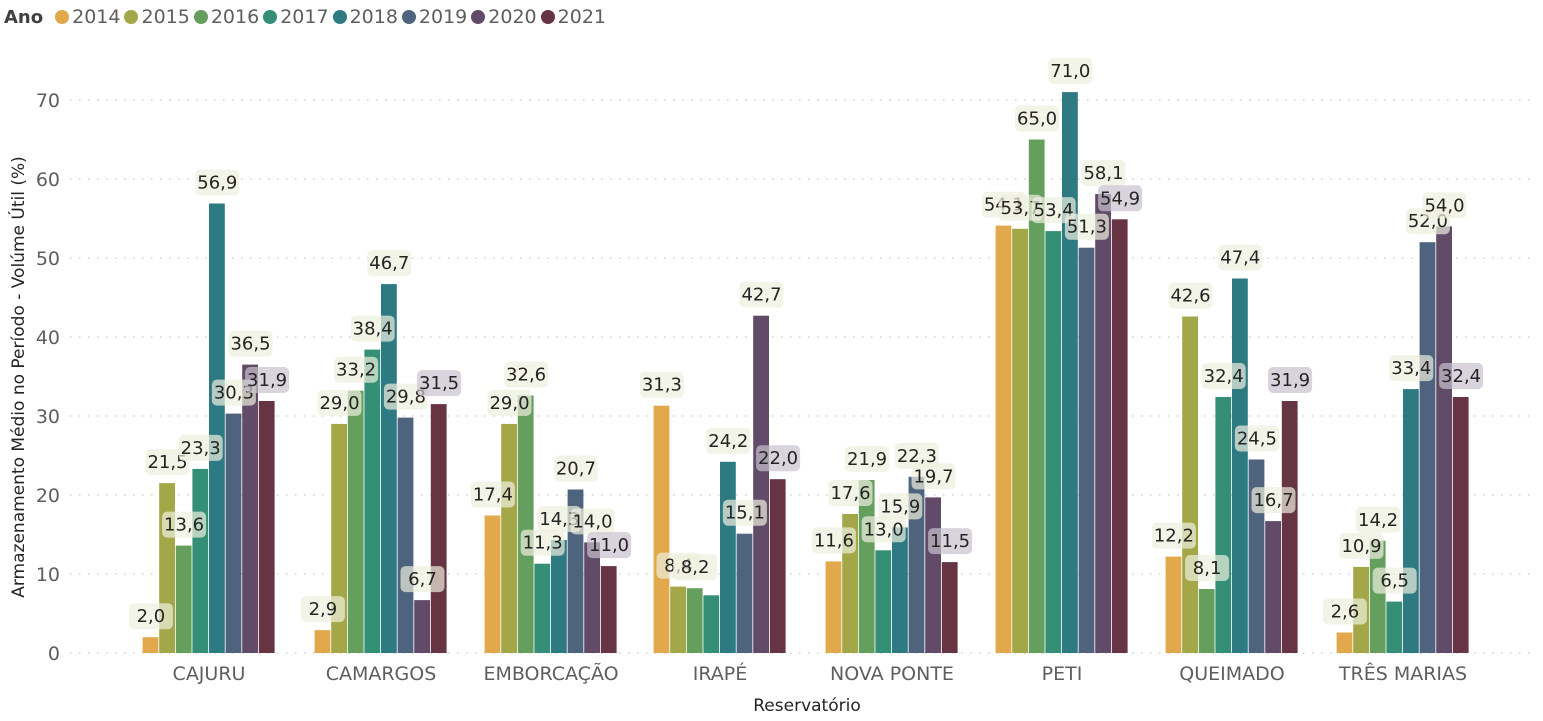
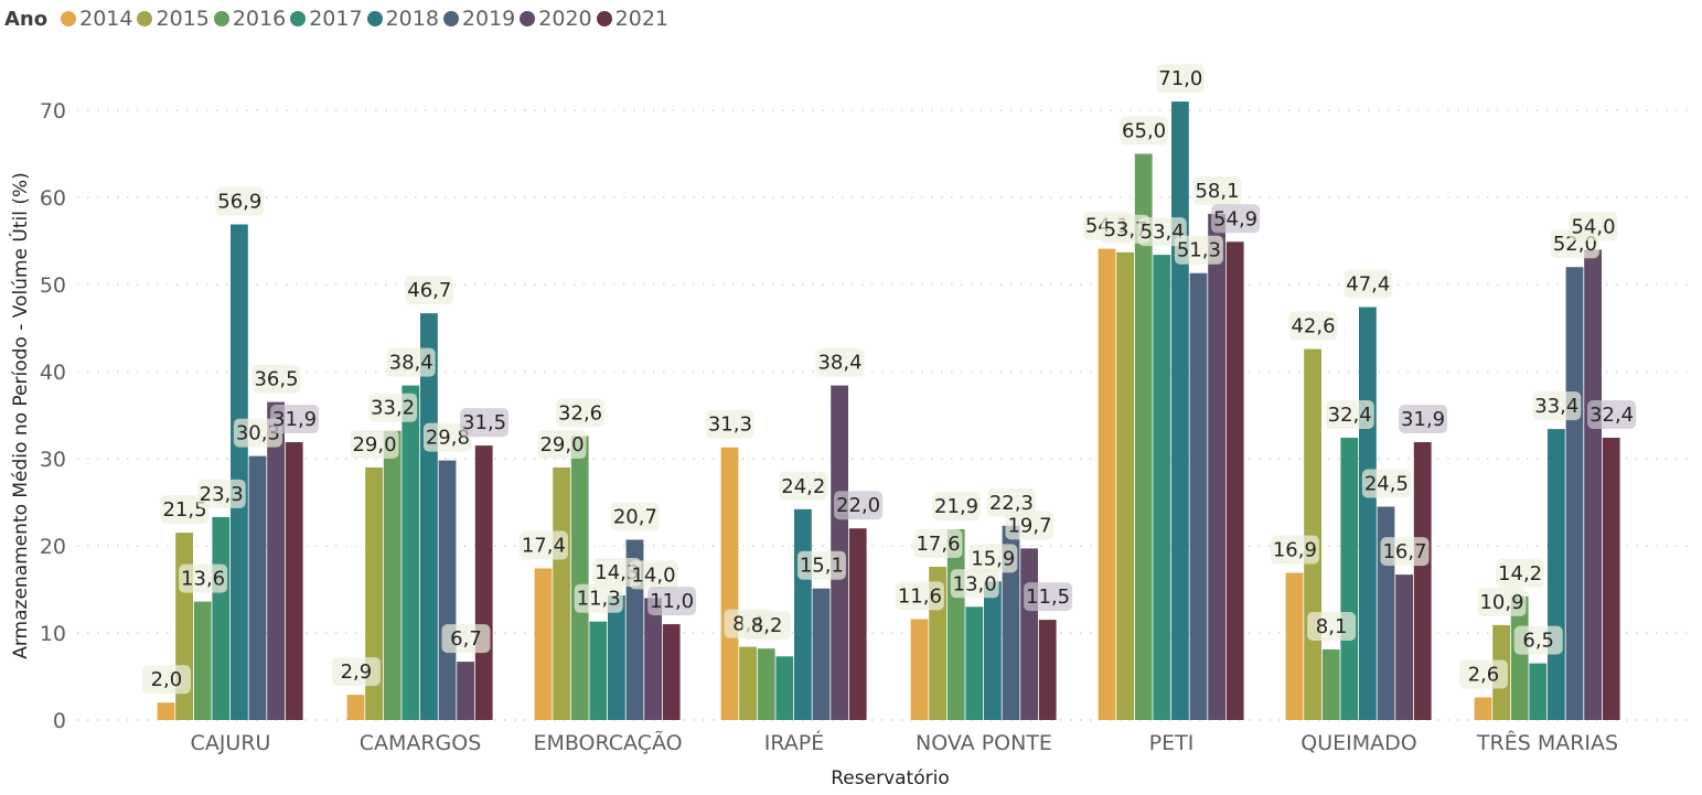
2020/IRAPÉ: 42,7 -> 38,4
2014/QUEIMADO: 12,2 -> 16,9
